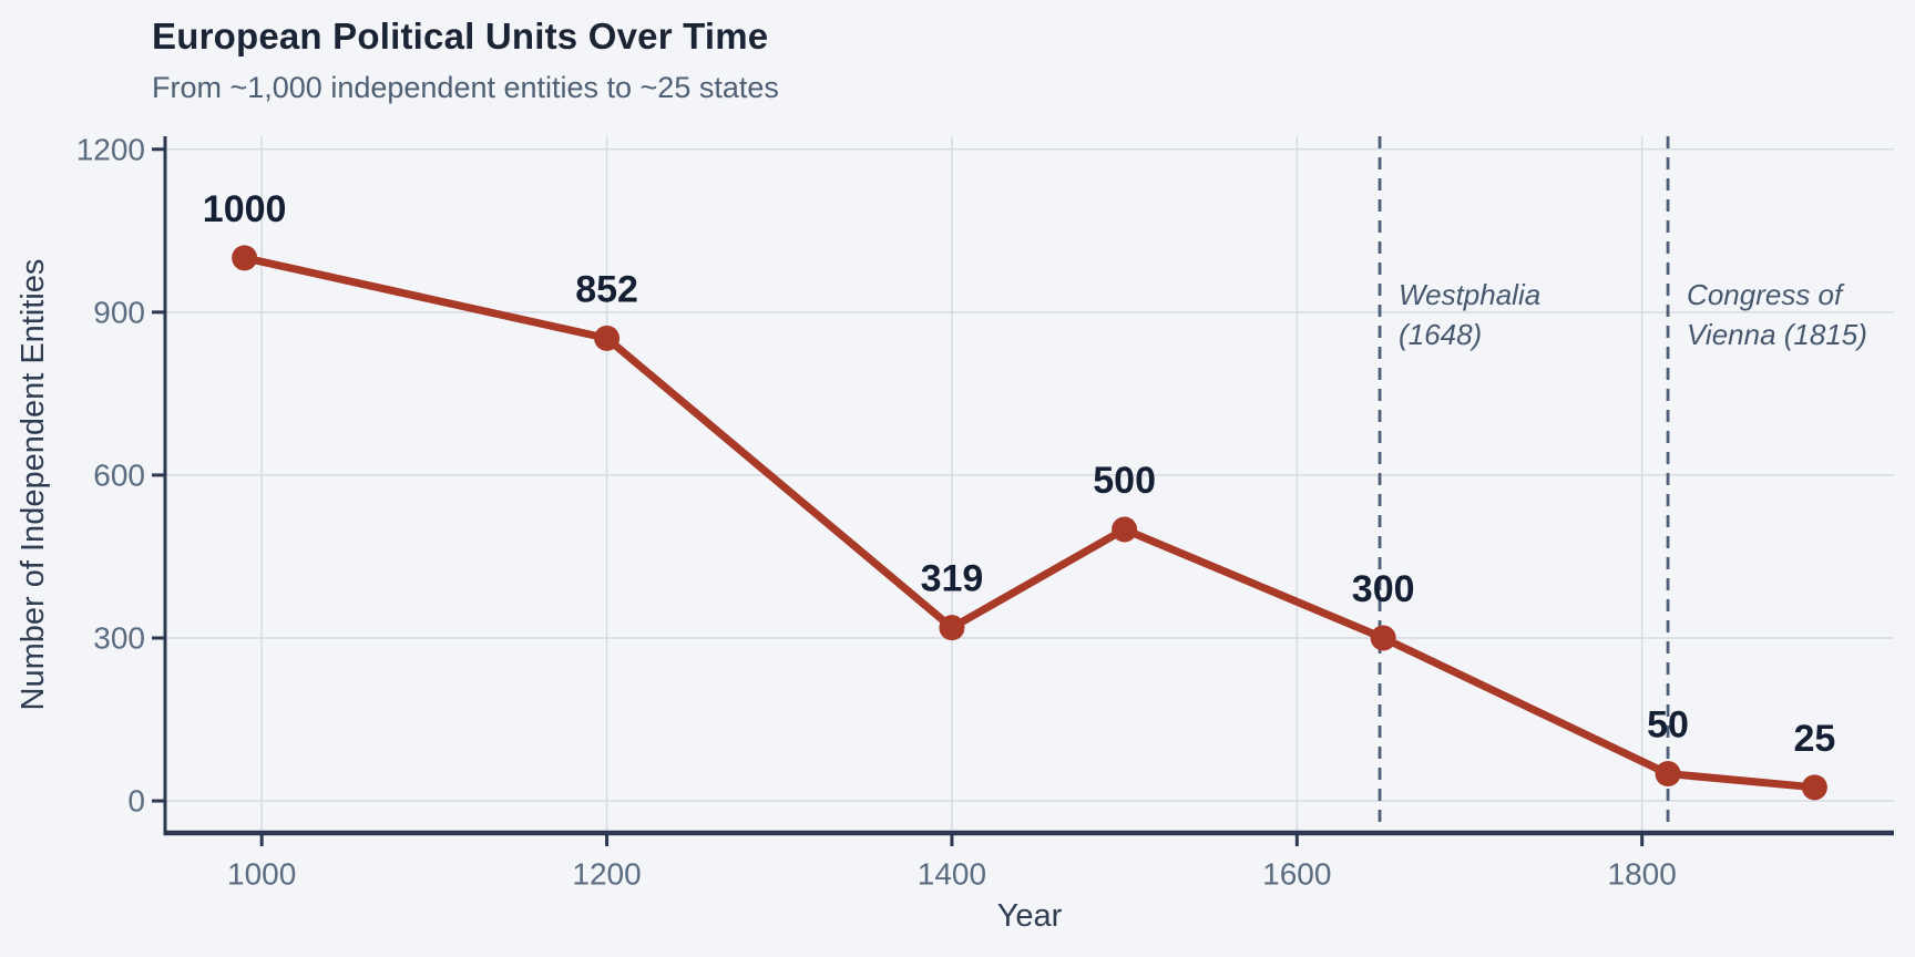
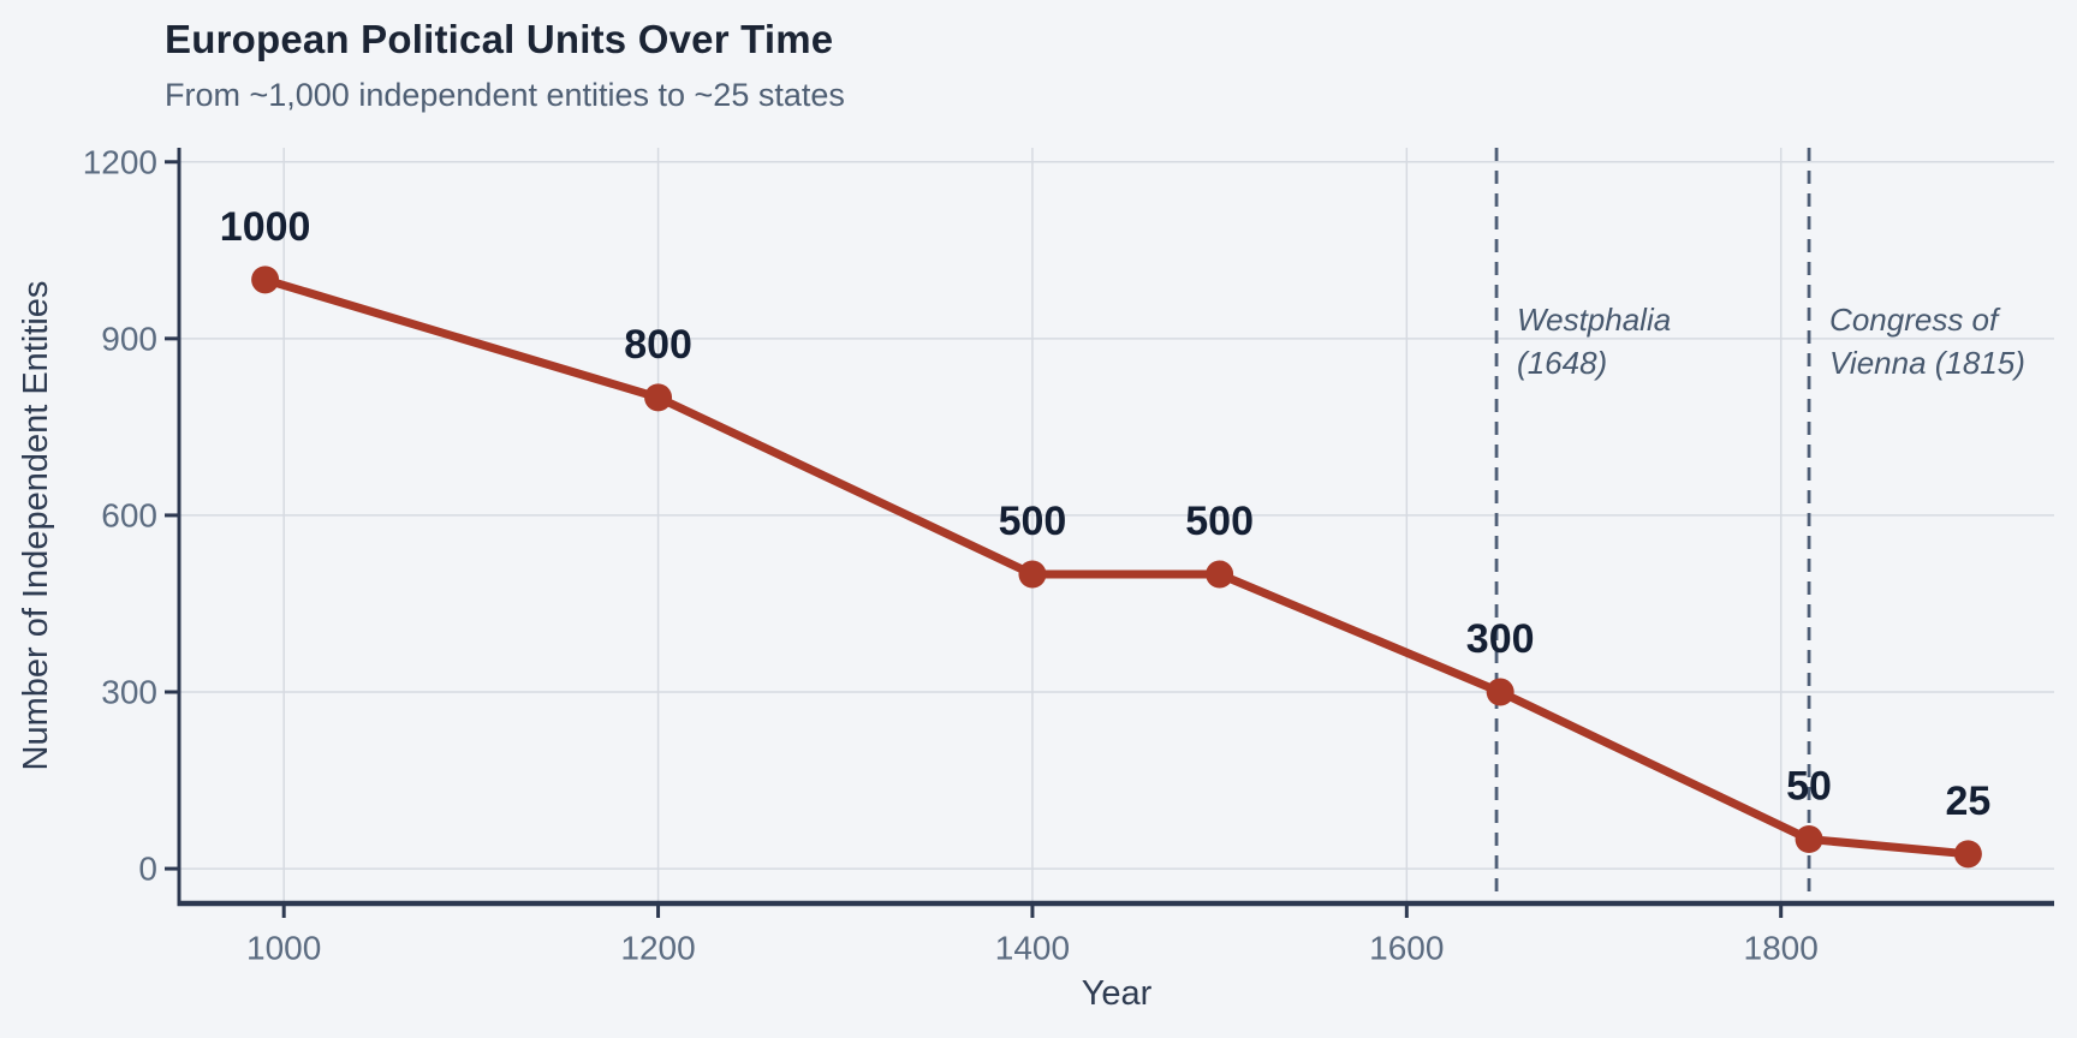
1200: 852 -> 800
1400: 319 -> 500
